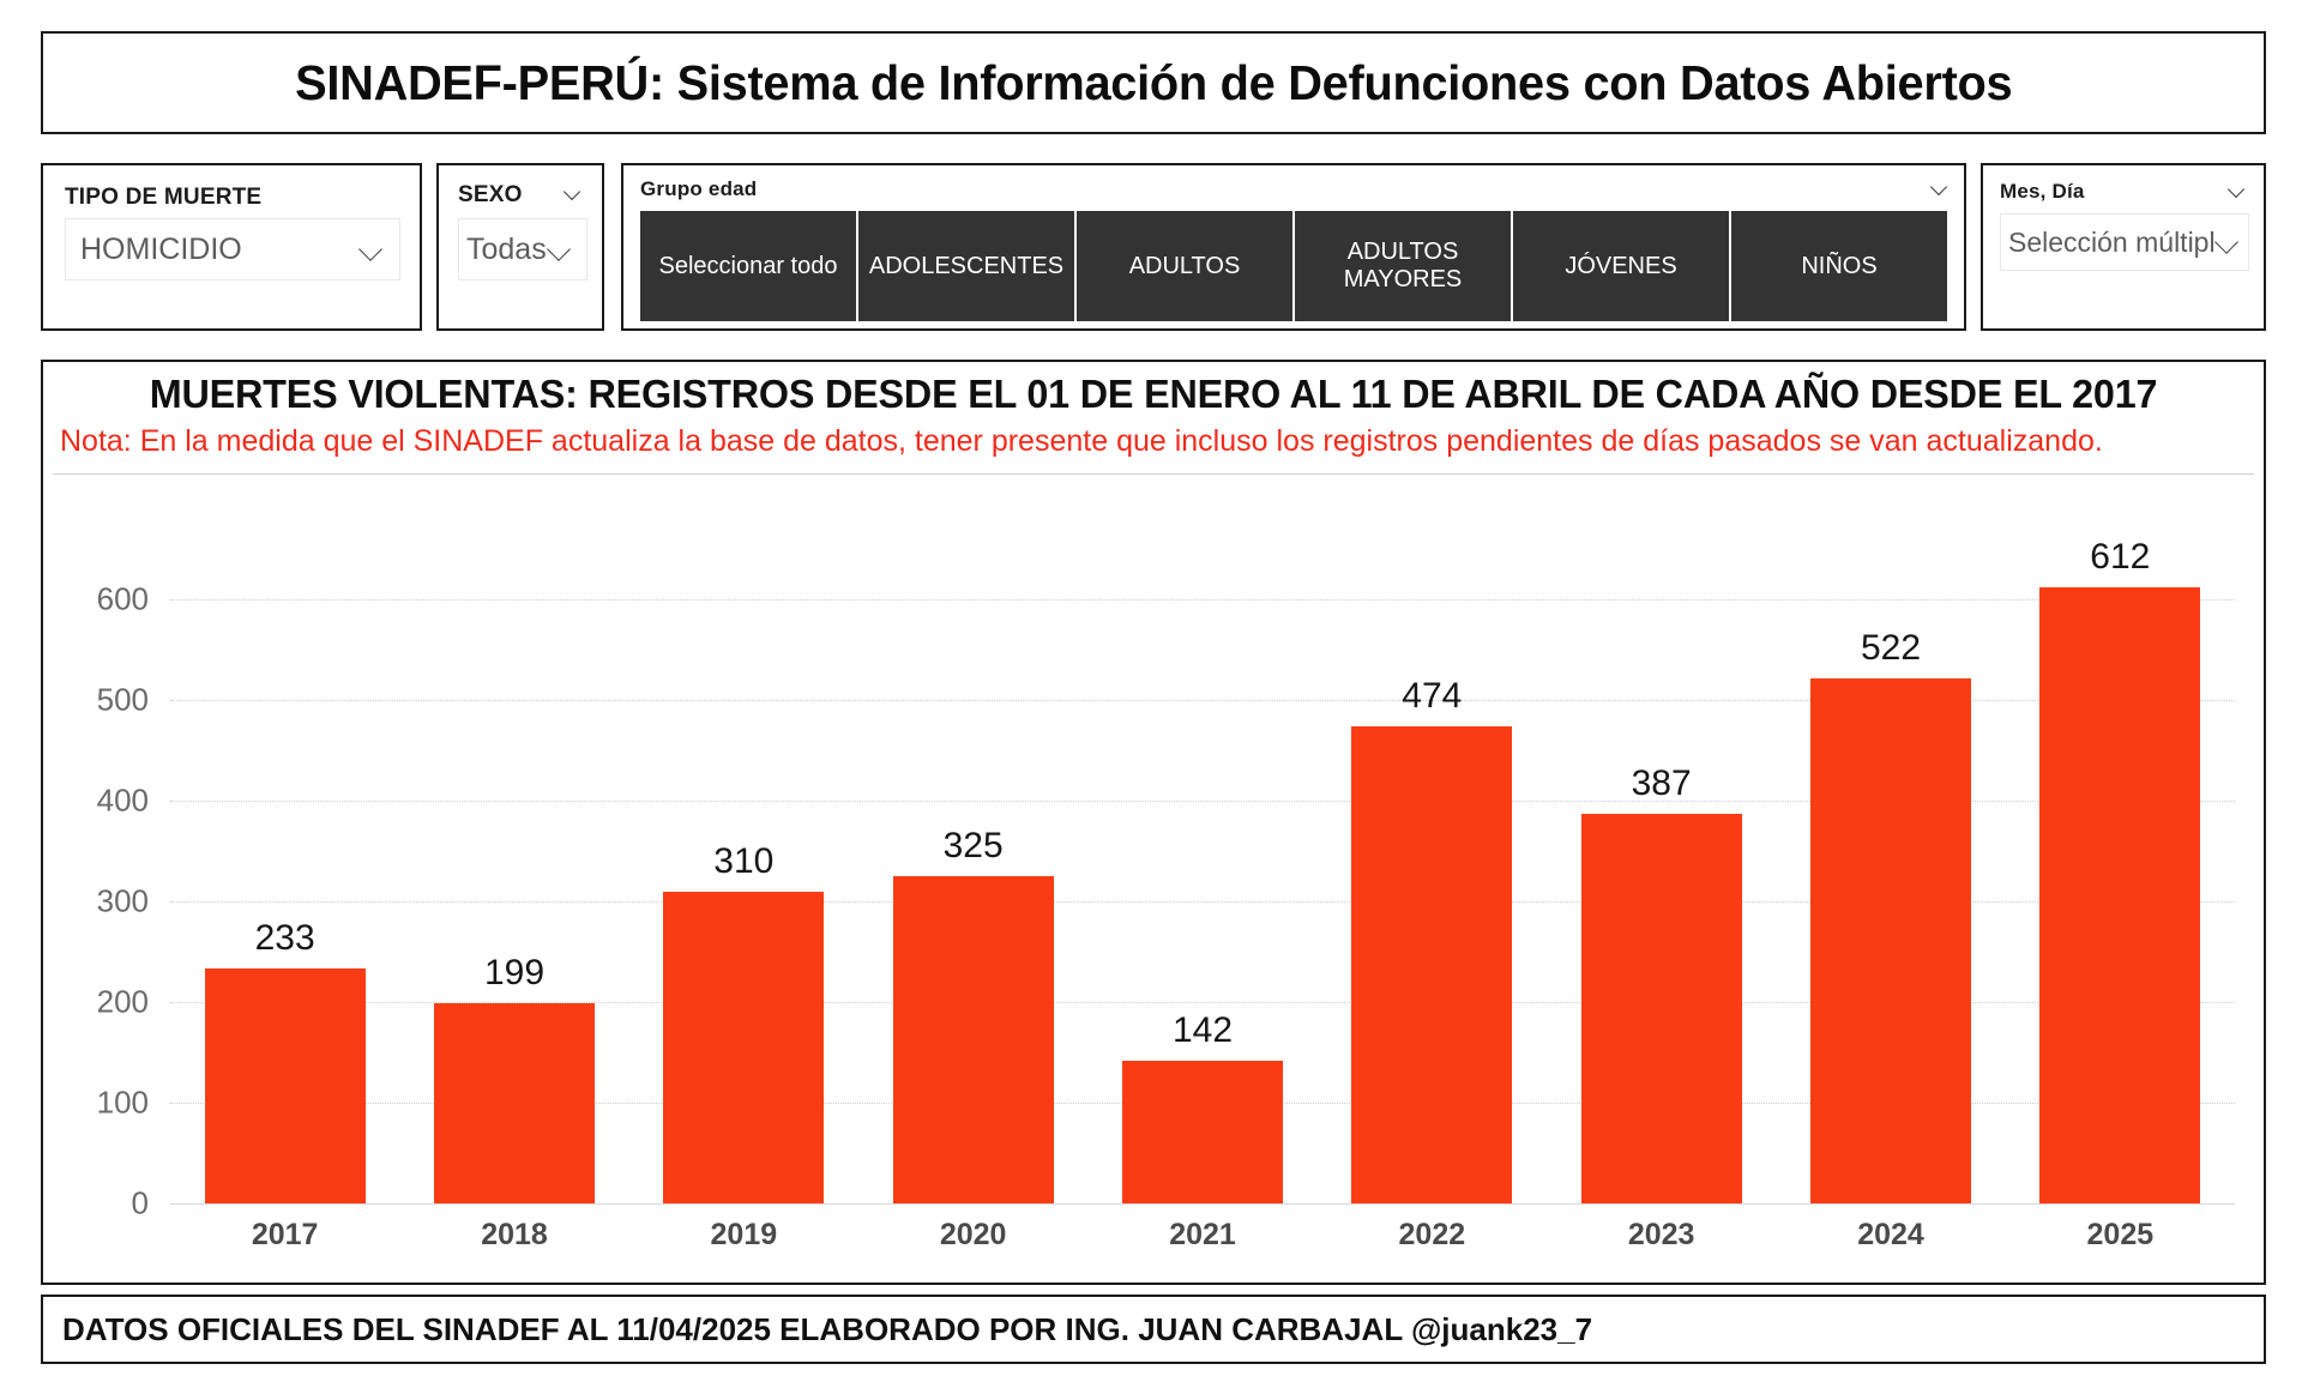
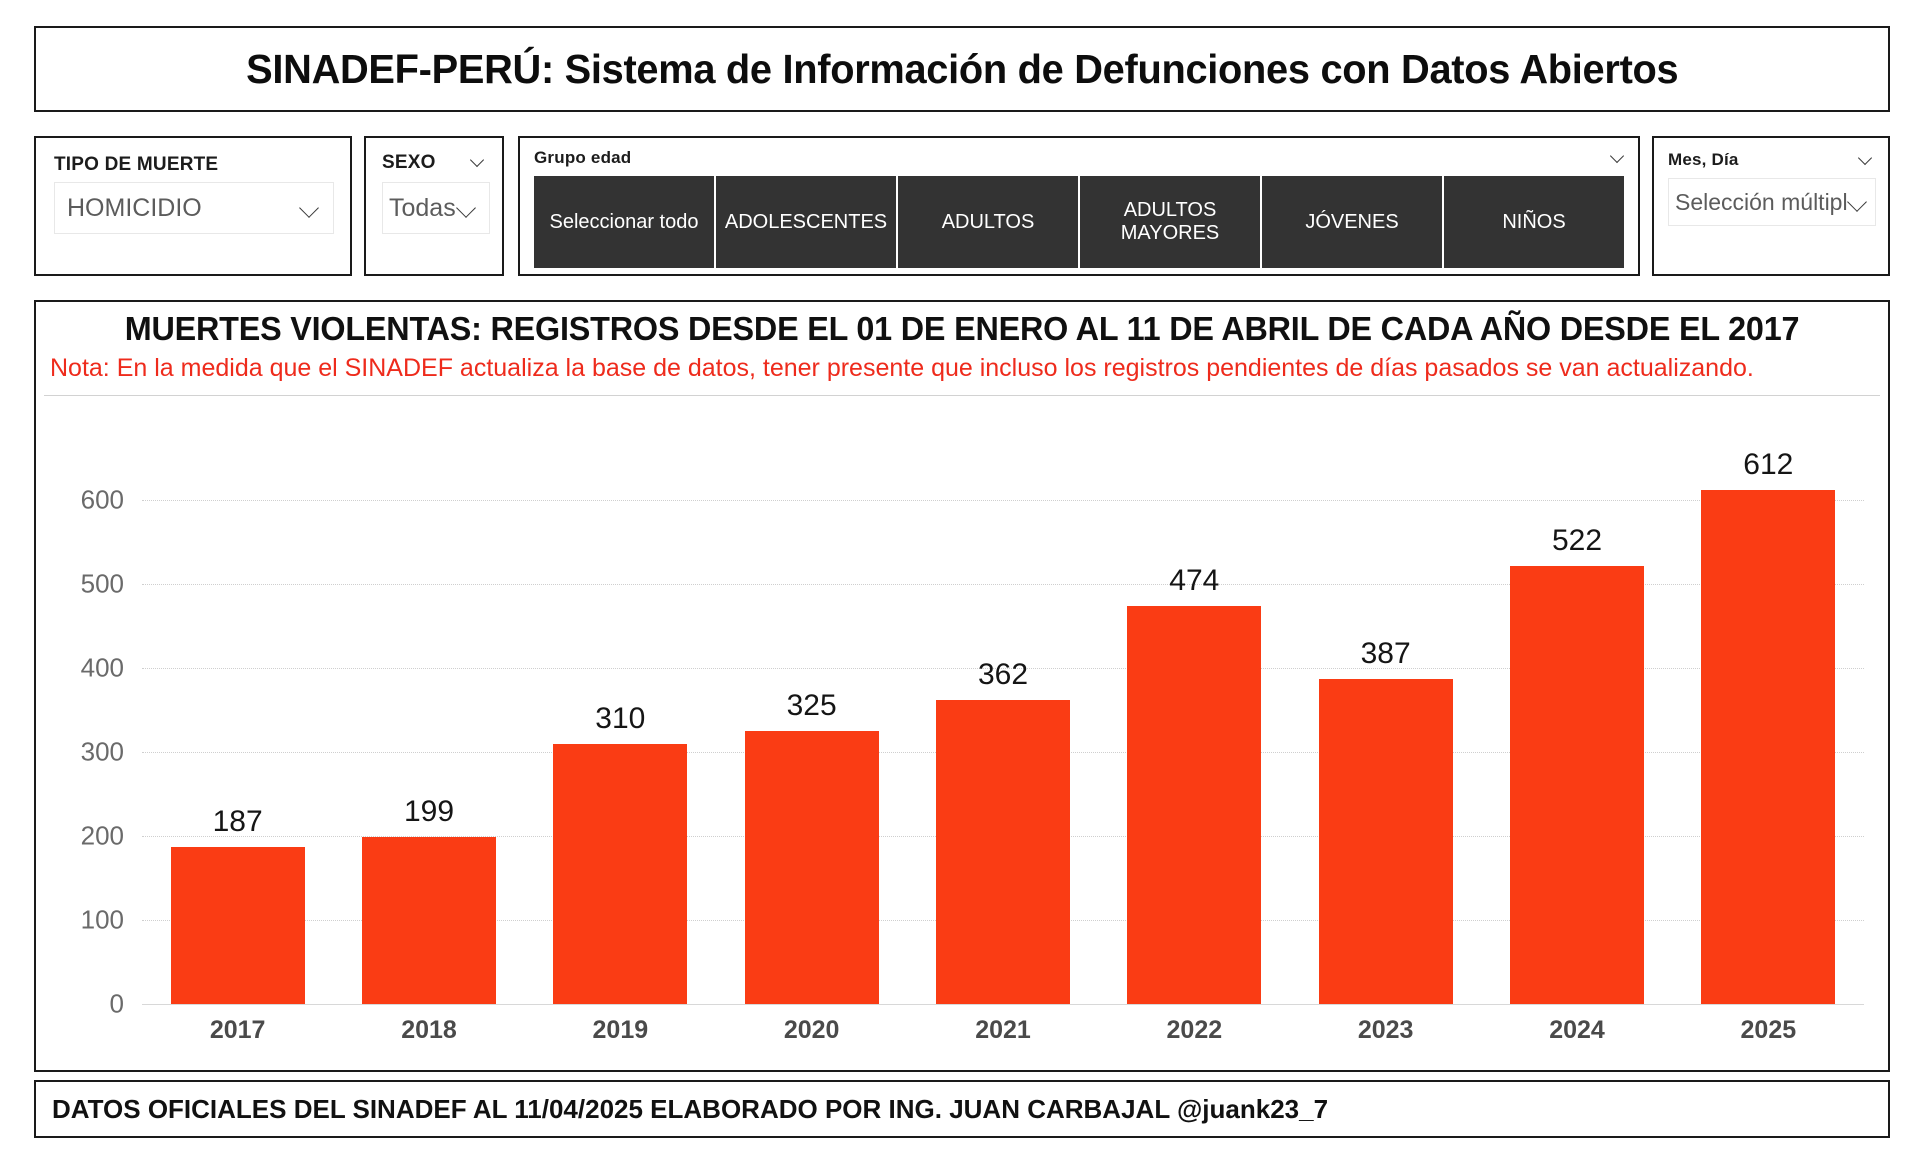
2017: 233 -> 187
2021: 142 -> 362
